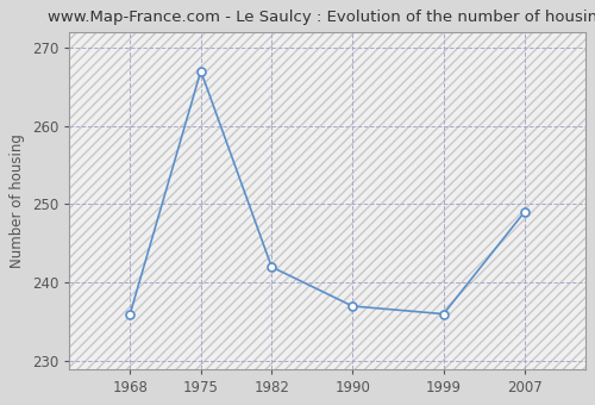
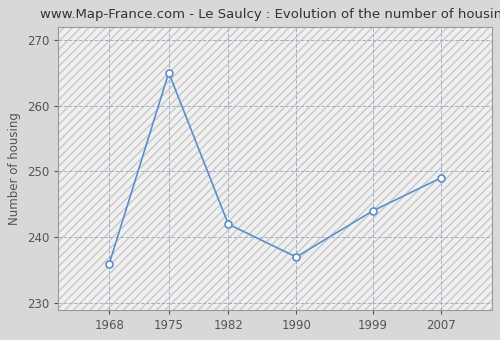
1975: 267 -> 265
1999: 236 -> 244
